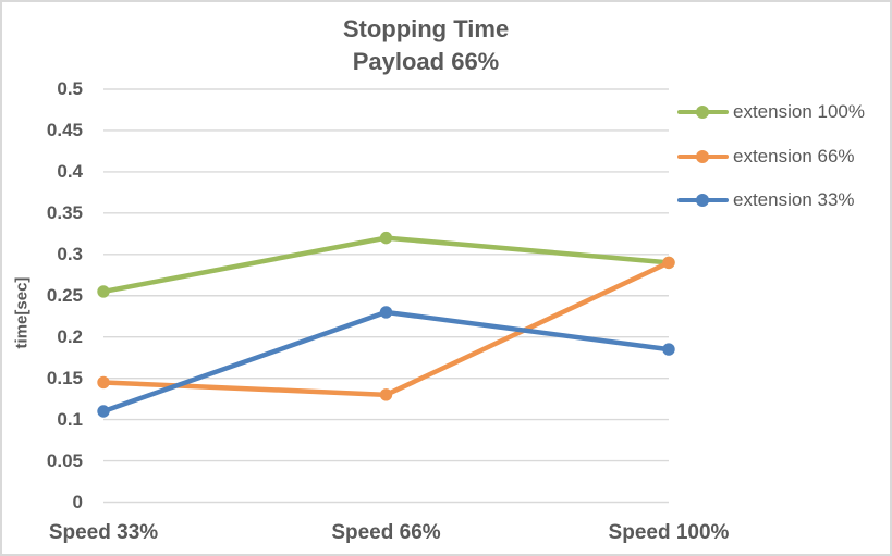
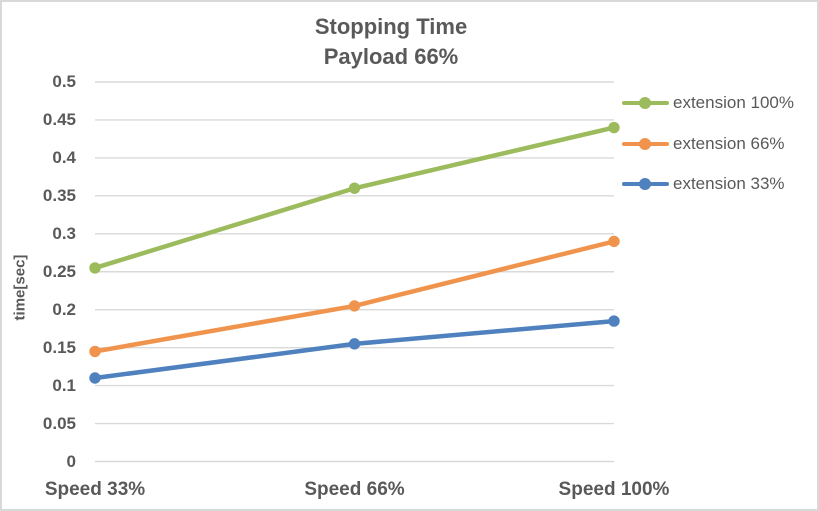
extension 100%/Speed 66%: 0.32 -> 0.36
extension 66%/Speed 66%: 0.13 -> 0.20
extension 33%/Speed 66%: 0.23 -> 0.15
extension 100%/Speed 100%: 0.29 -> 0.44
